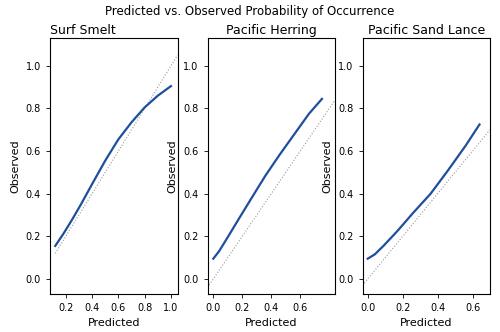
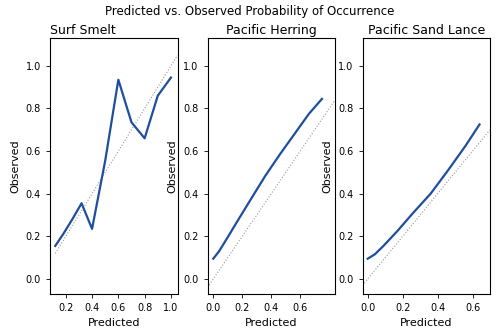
Surf Smelt/0.4: 0.445 -> 0.235
Surf Smelt/0.6: 0.655 -> 0.935
Surf Smelt/0.8: 0.805 -> 0.660
Surf Smelt/1.0: 0.905 -> 0.945
